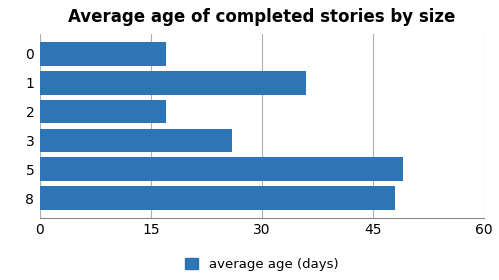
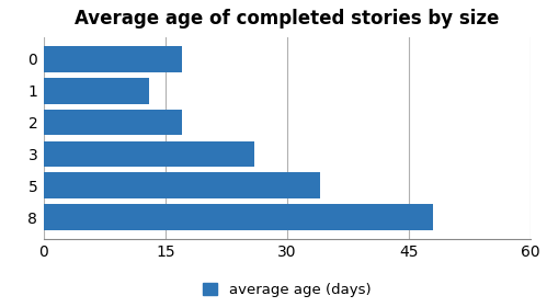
1: 36 -> 13
5: 49 -> 34
